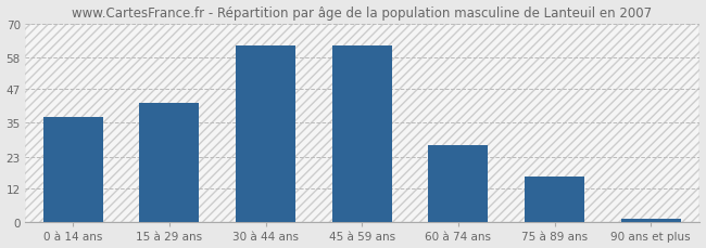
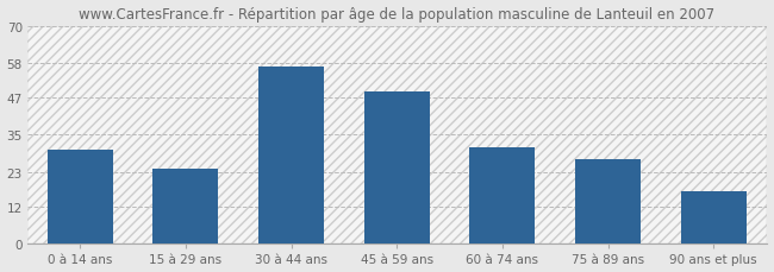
0 à 14 ans: 37 -> 30
15 à 29 ans: 42 -> 24
30 à 44 ans: 62 -> 57
45 à 59 ans: 62 -> 49
60 à 74 ans: 27 -> 31
75 à 89 ans: 16 -> 27
90 ans et plus: 1 -> 17
